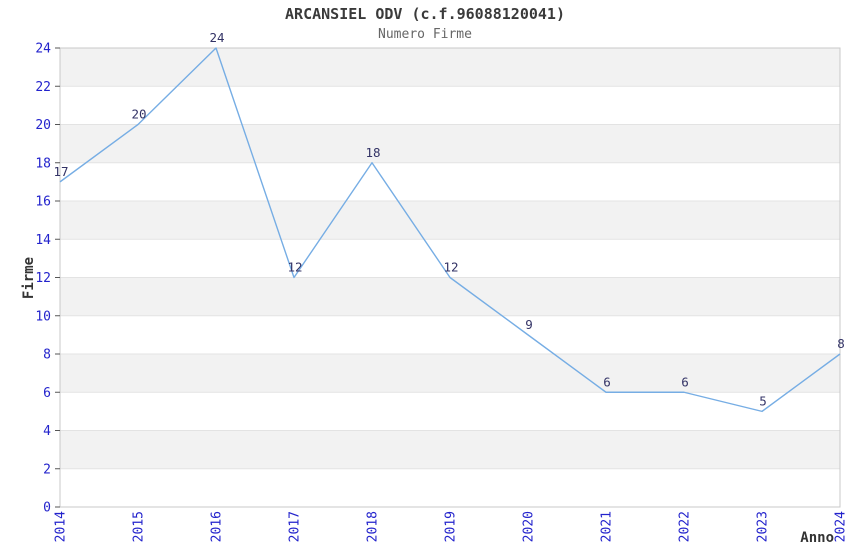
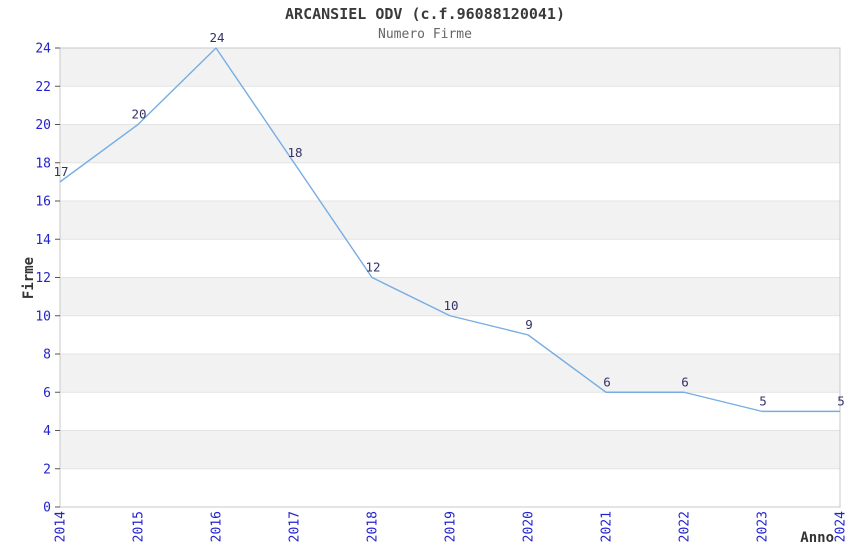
2017: 12 -> 18
2018: 18 -> 12
2019: 12 -> 10
2024: 8 -> 5
